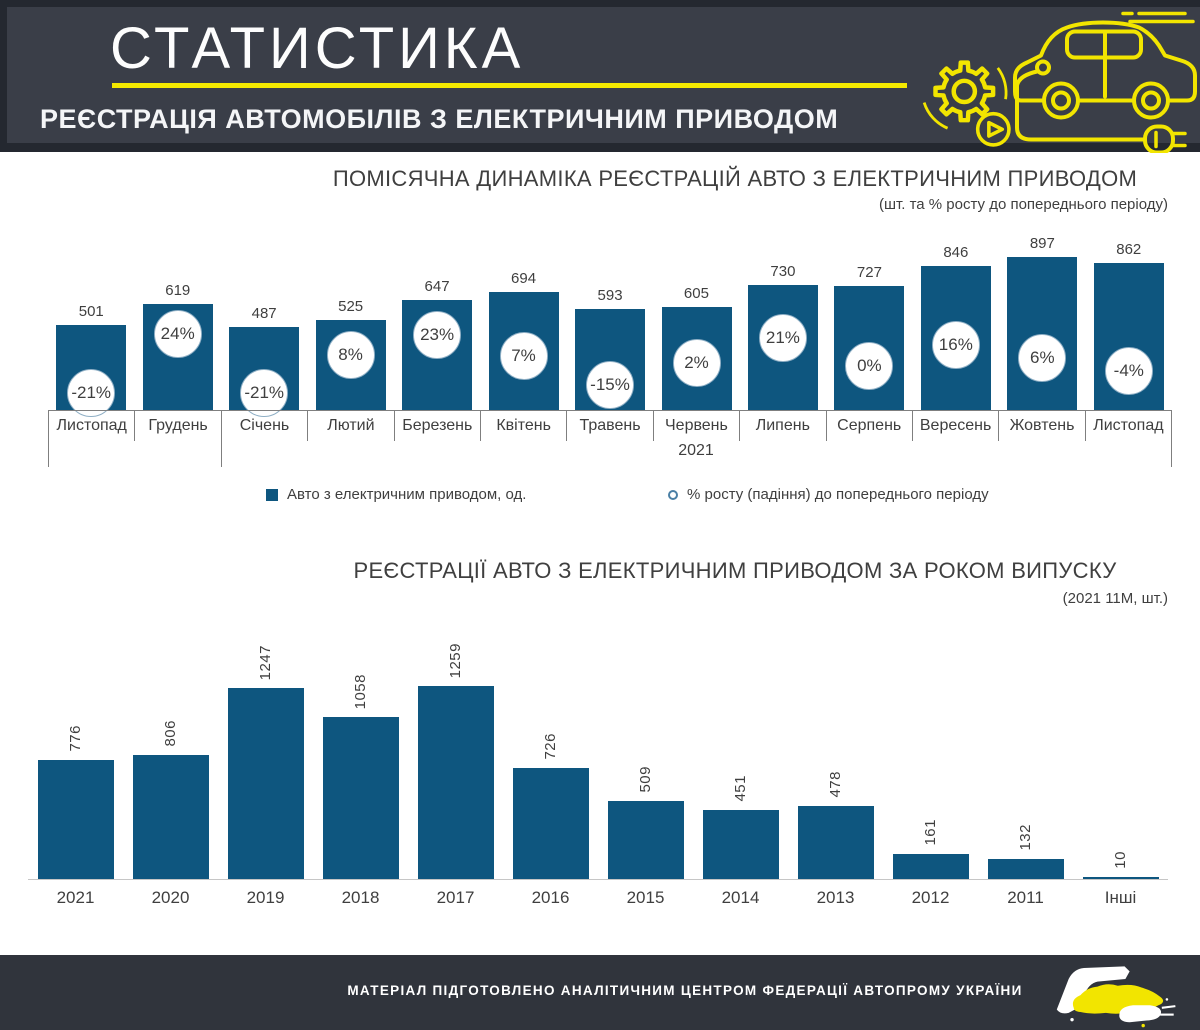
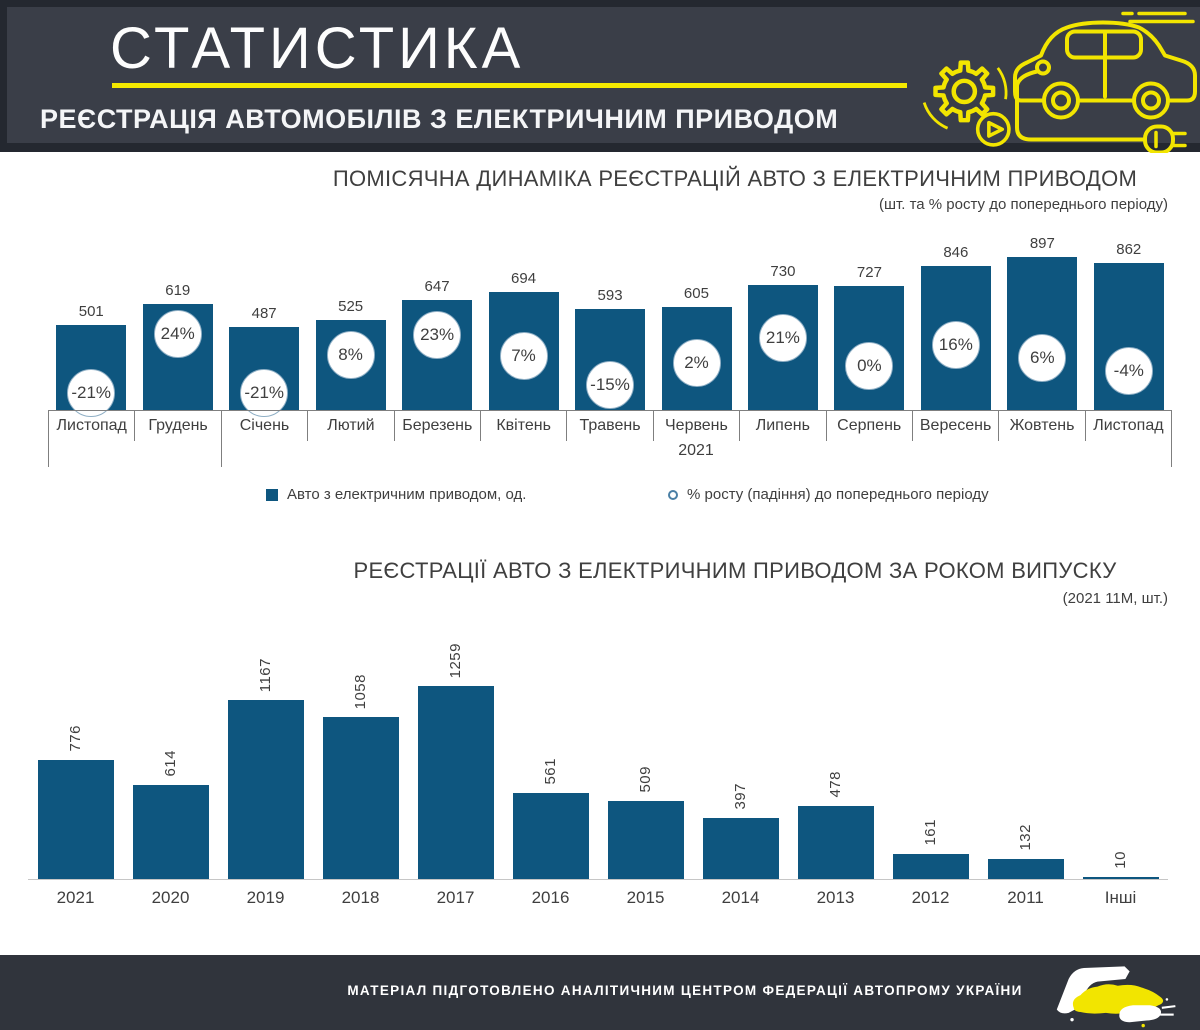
РЕЄСТРАЦІЇ АВТО З ЕЛЕКТРИЧНИМ ПРИВОДОМ ЗА РОКОМ ВИПУСКУ/2020: 806 -> 614
РЕЄСТРАЦІЇ АВТО З ЕЛЕКТРИЧНИМ ПРИВОДОМ ЗА РОКОМ ВИПУСКУ/2019: 1247 -> 1167
РЕЄСТРАЦІЇ АВТО З ЕЛЕКТРИЧНИМ ПРИВОДОМ ЗА РОКОМ ВИПУСКУ/2016: 726 -> 561
РЕЄСТРАЦІЇ АВТО З ЕЛЕКТРИЧНИМ ПРИВОДОМ ЗА РОКОМ ВИПУСКУ/2014: 451 -> 397
